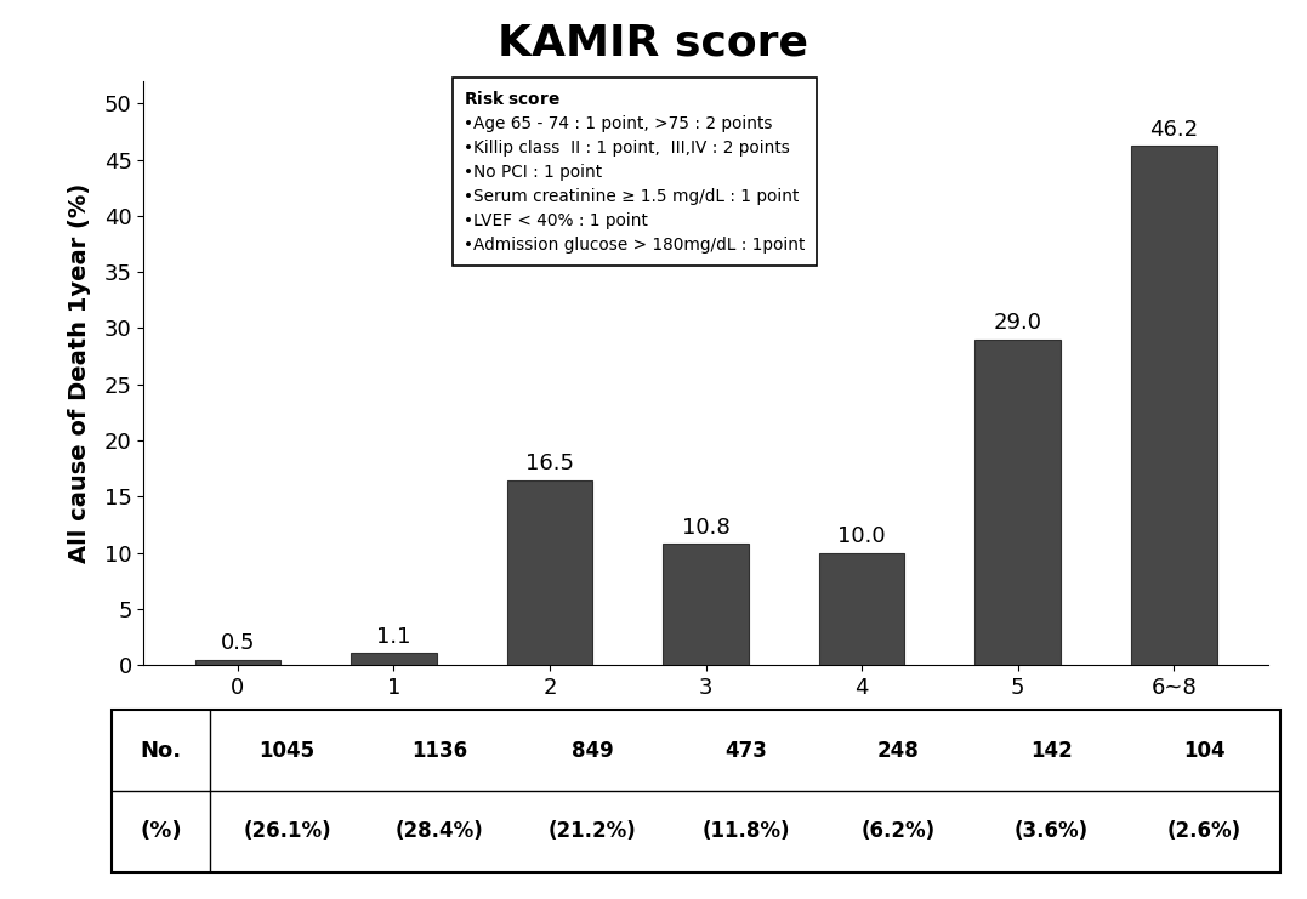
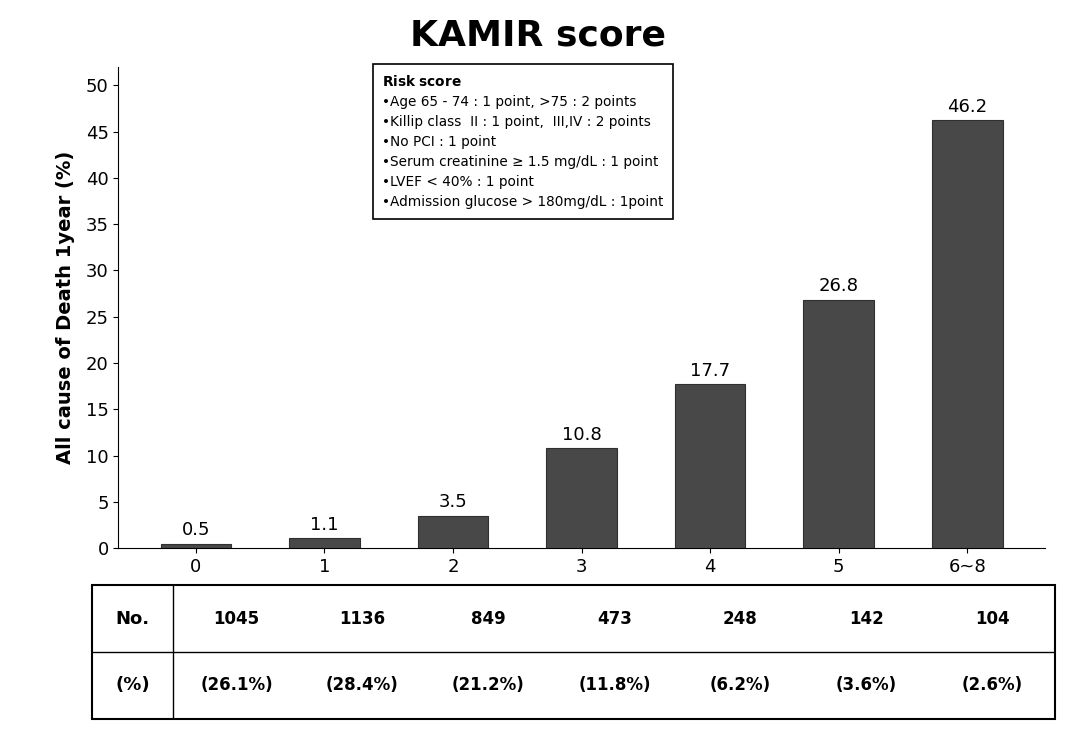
2: 16.5 -> 3.5
4: 10.0 -> 17.7
5: 29.0 -> 26.8
